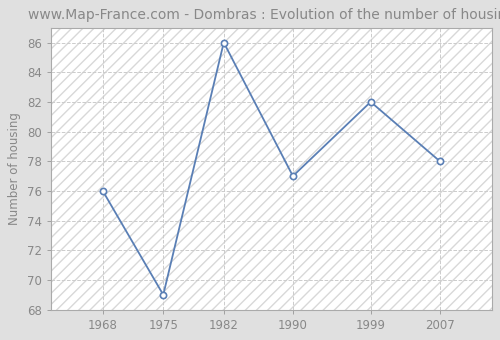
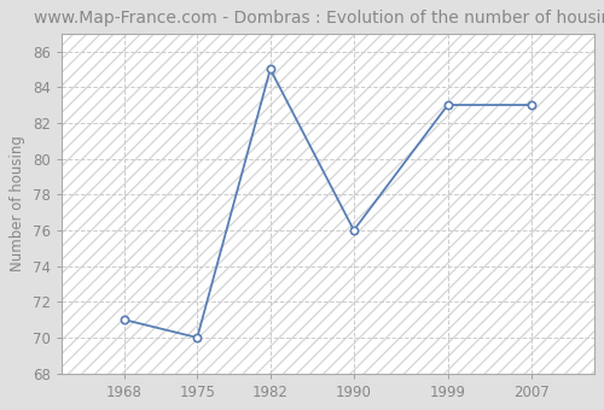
1968: 76 -> 71
1975: 69 -> 70
1982: 86 -> 85
1990: 77 -> 76
1999: 82 -> 83
2007: 78 -> 83
